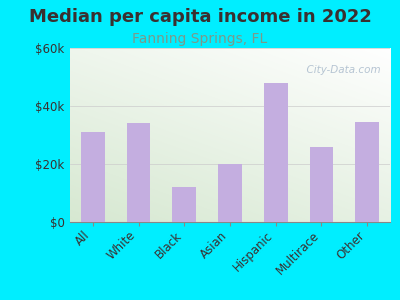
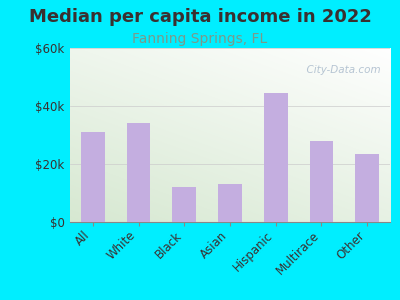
Asian: $20.0k -> $13.0k
Hispanic: $48.0k -> $44.5k
Multirace: $26.0k -> $28.0k
Other: $34.5k -> $23.5k
